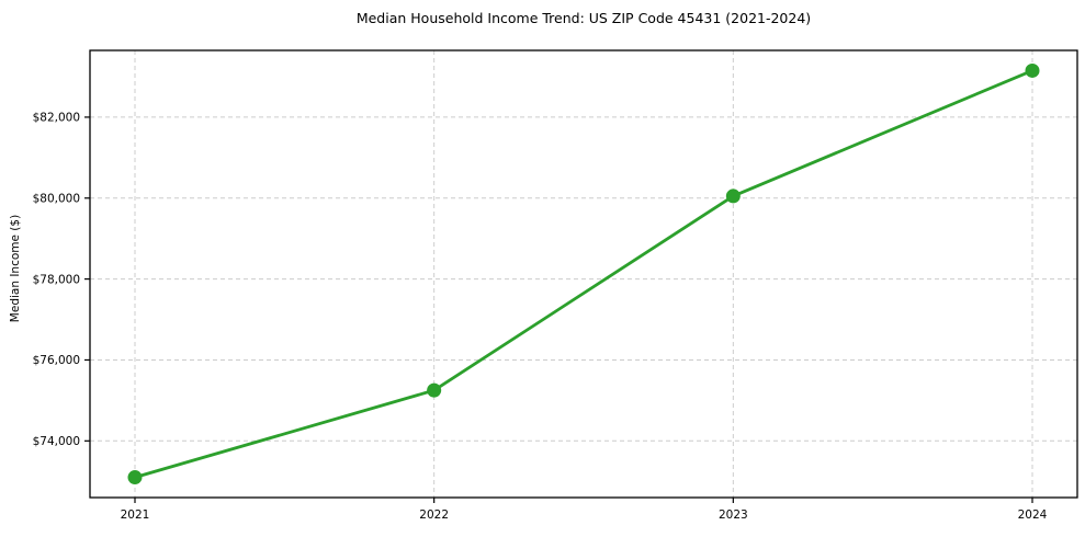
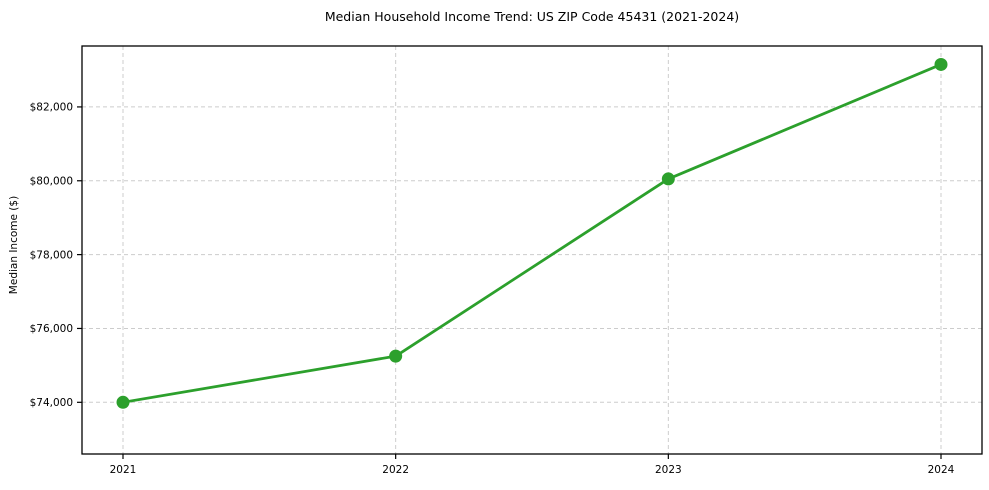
2021: $73100 -> $74000
